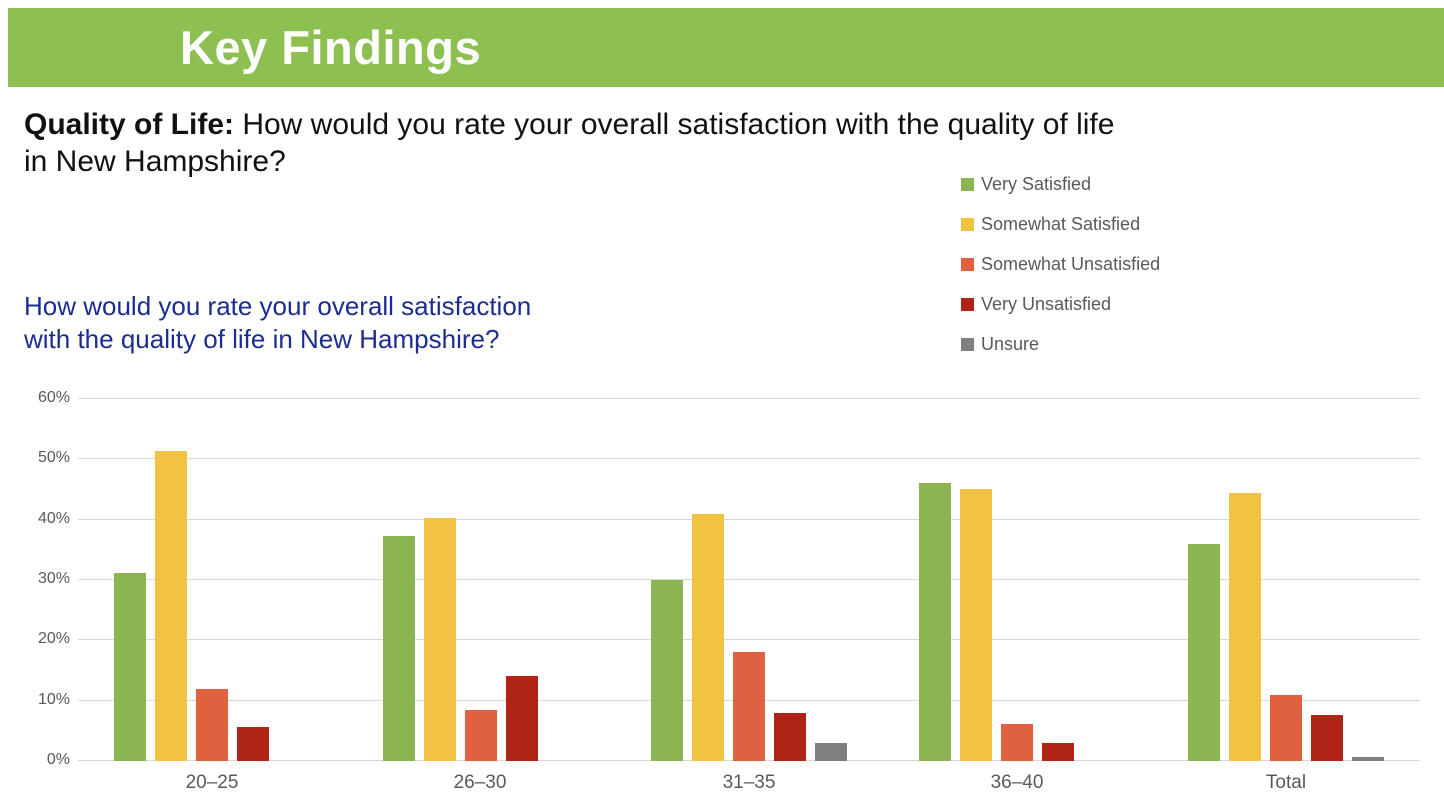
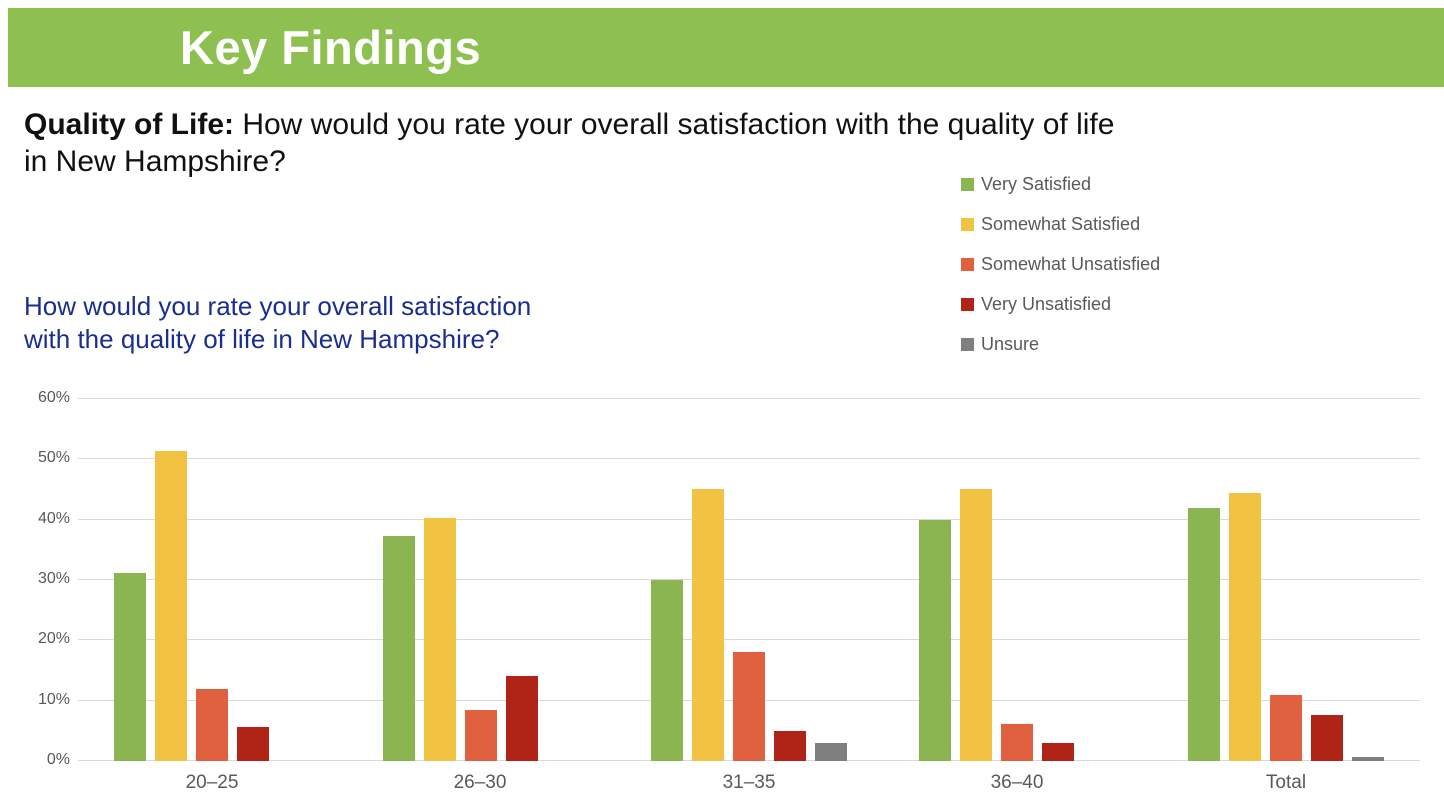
Somewhat Satisfied/31–35: 41% -> 45%
Very Unsatisfied/31–35: 8% -> 5%
Very Satisfied/36–40: 46% -> 40%
Very Satisfied/Total: 36% -> 42%
